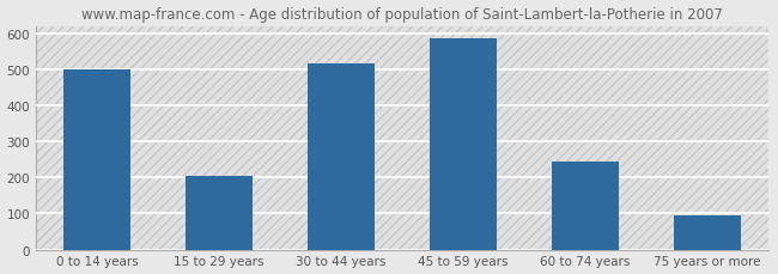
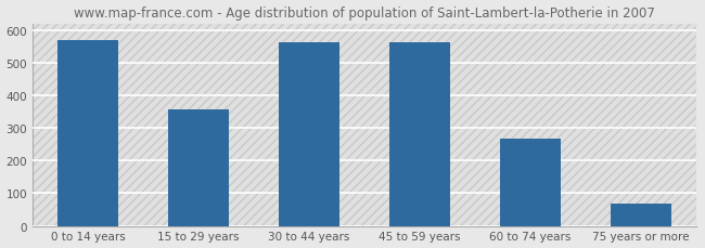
0 to 14 years: 500 -> 570
15 to 29 years: 205 -> 358
30 to 44 years: 515 -> 563
45 to 59 years: 585 -> 563
60 to 74 years: 245 -> 267
75 years or more: 95 -> 68
